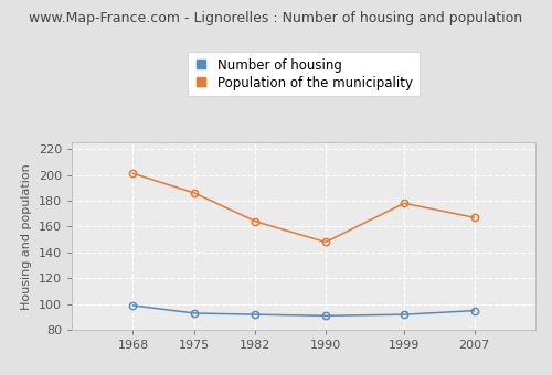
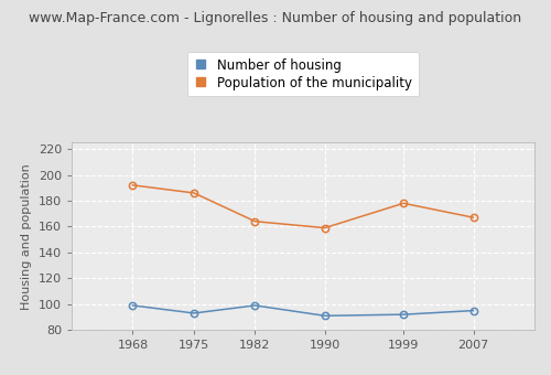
Population of the municipality/1968: 201 -> 192
Number of housing/1982: 92 -> 99
Population of the municipality/1990: 148 -> 159
